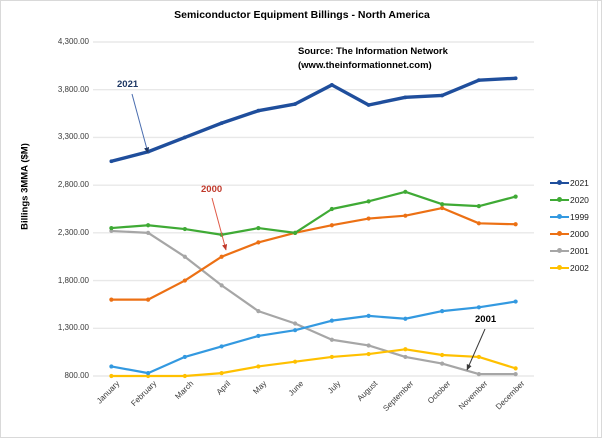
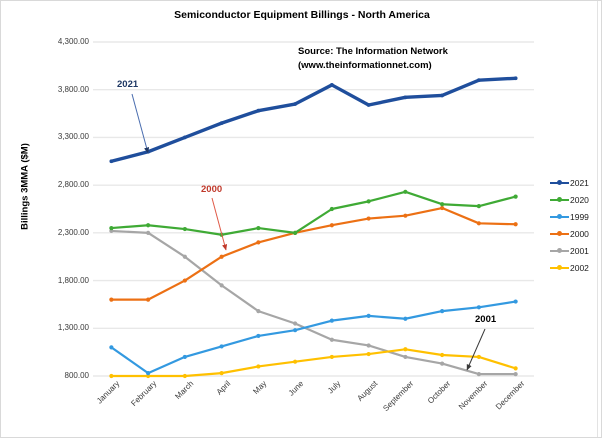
1999/January: 900 -> 1100
